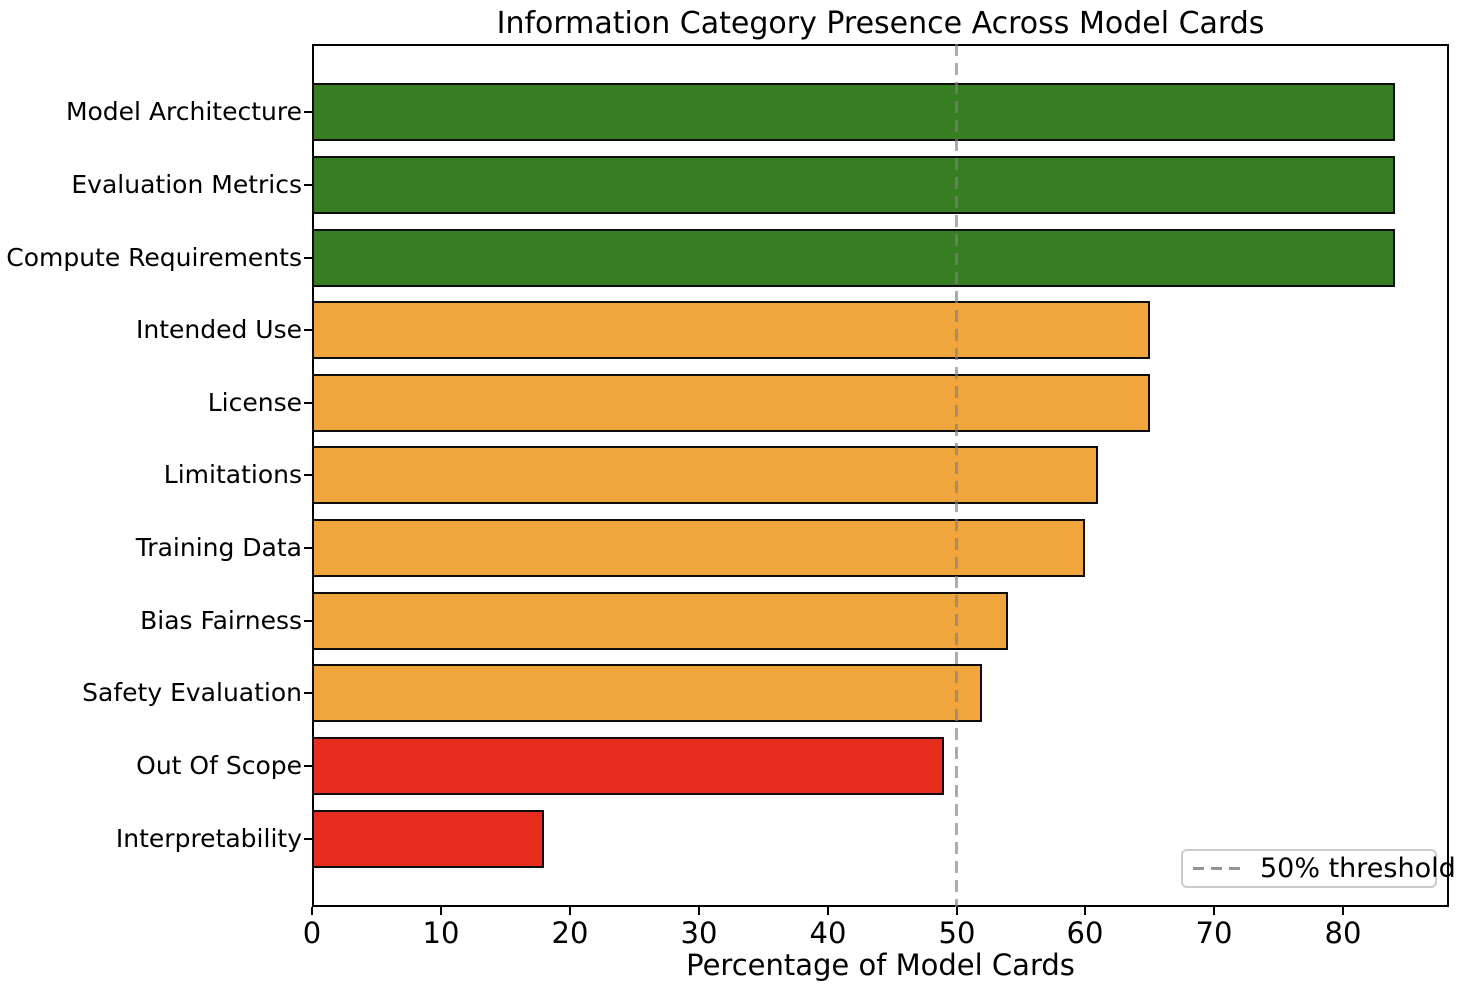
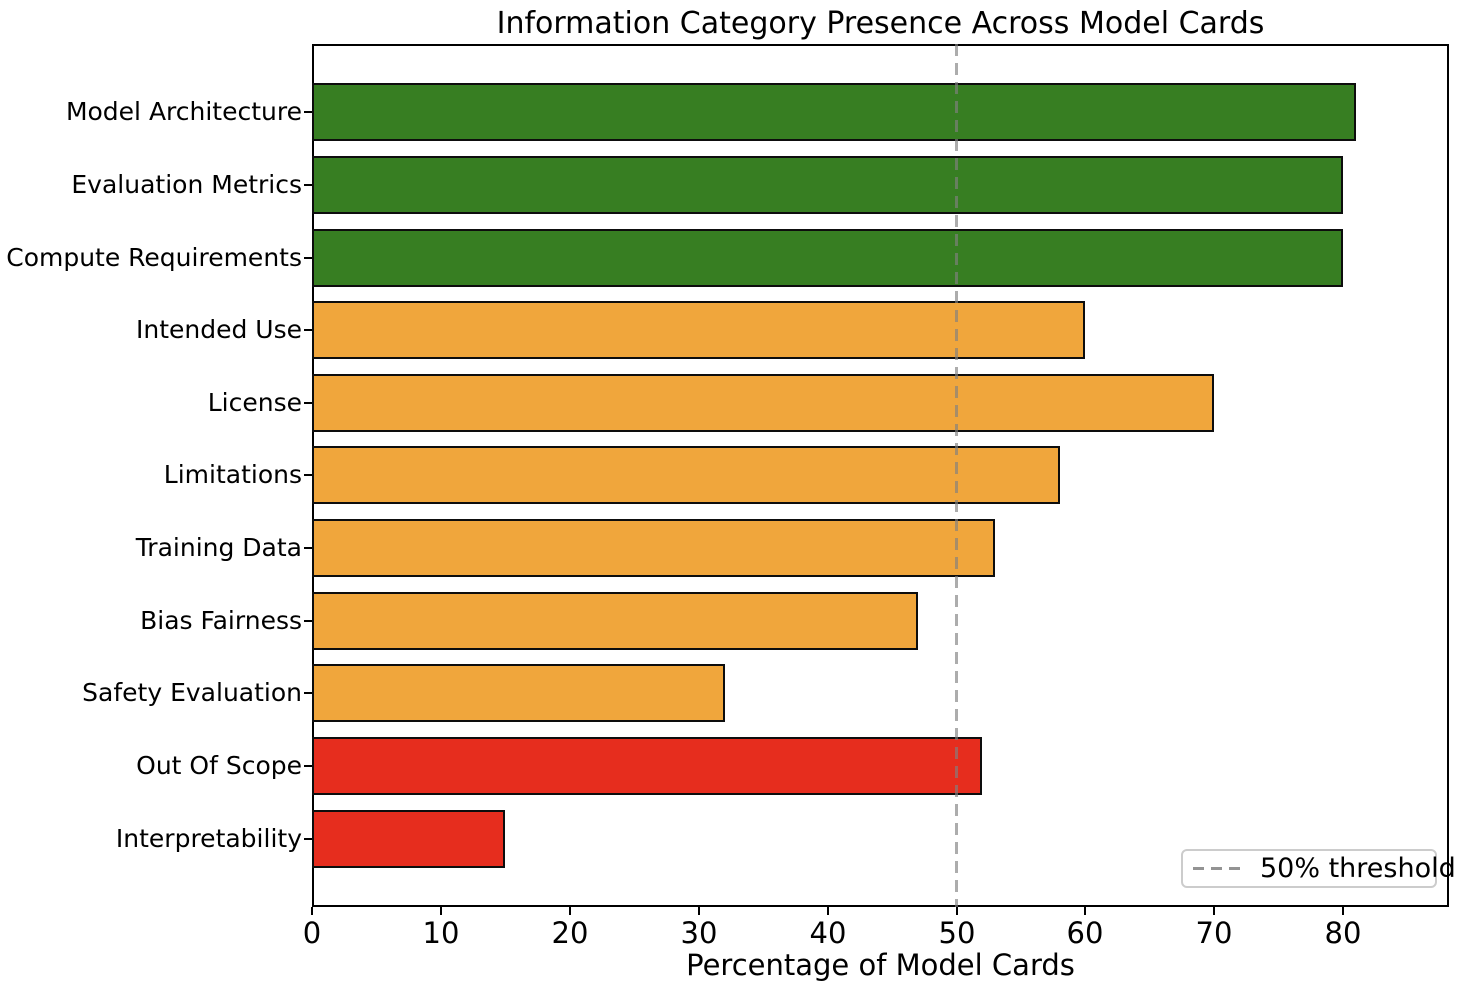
Model Architecture: 84 -> 81
Evaluation Metrics: 84 -> 80
Compute Requirements: 84 -> 80
Intended Use: 65 -> 60
License: 65 -> 70
Limitations: 61 -> 58
Training Data: 60 -> 53
Bias Fairness: 54 -> 47
Safety Evaluation: 52 -> 32
Out Of Scope: 49 -> 52
Interpretability: 18 -> 15
